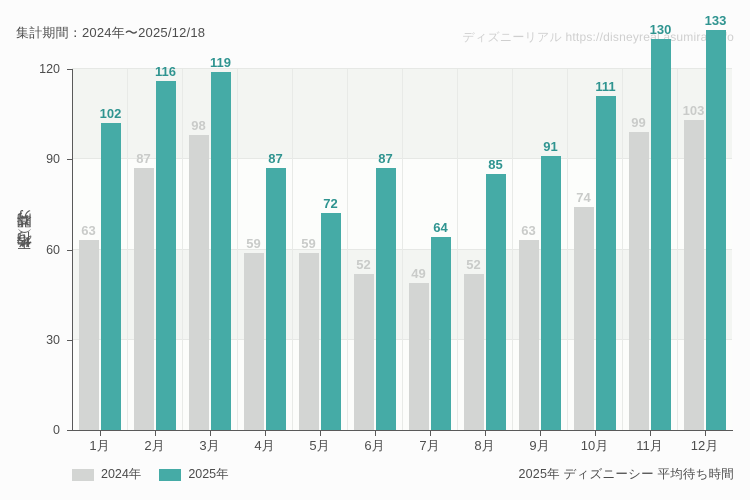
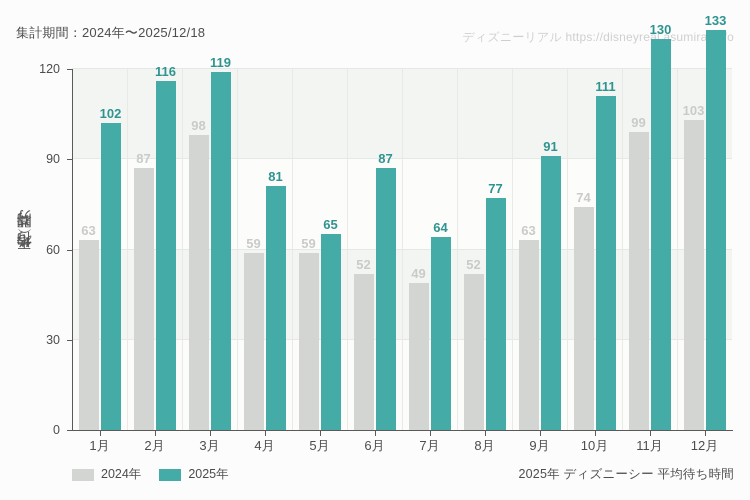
2025年/4月: 87 -> 81
2025年/5月: 72 -> 65
2025年/8月: 85 -> 77
